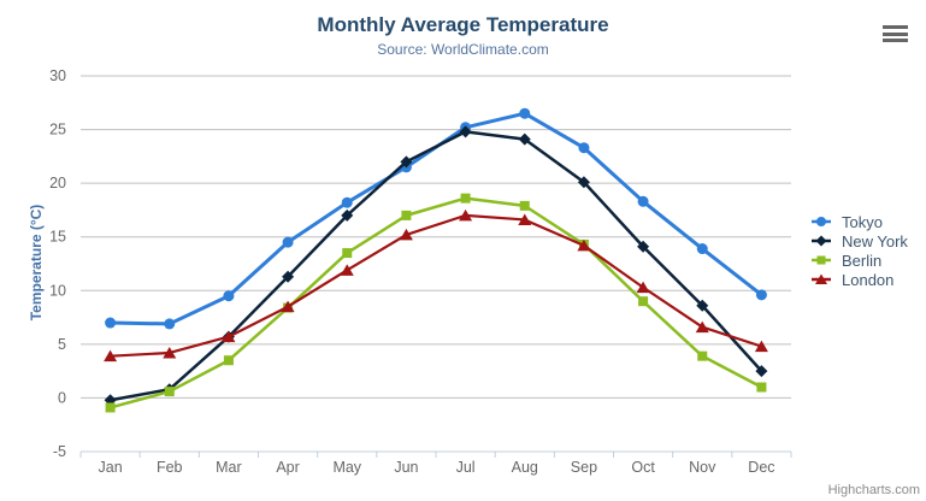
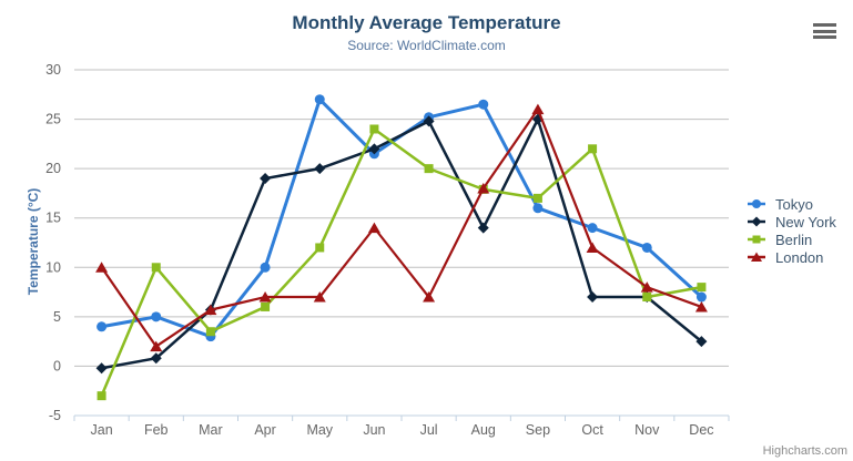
Tokyo/Jan: 7 -> 4
Berlin/Jan: -1 -> -3
London/Jan: 4 -> 10
Tokyo/Feb: 7 -> 5
Berlin/Feb: 1 -> 10
London/Feb: 4 -> 2
Tokyo/Mar: 10 -> 3
Tokyo/Apr: 14 -> 10
New York/Apr: 11 -> 19
Berlin/Apr: 8 -> 6
London/Apr: 8 -> 7
Tokyo/May: 18 -> 27
New York/May: 17 -> 20
Berlin/May: 14 -> 12
London/May: 12 -> 7
Berlin/Jun: 17 -> 24
London/Jun: 15 -> 14
Berlin/Jul: 19 -> 20
London/Jul: 17 -> 7
New York/Aug: 24 -> 14
London/Aug: 17 -> 18
Tokyo/Sep: 23 -> 16
New York/Sep: 20 -> 25
Berlin/Sep: 14 -> 17
London/Sep: 14 -> 26
Tokyo/Oct: 18 -> 14
New York/Oct: 14 -> 7
Berlin/Oct: 9 -> 22
London/Oct: 10 -> 12
Tokyo/Nov: 14 -> 12
New York/Nov: 9 -> 7
Berlin/Nov: 4 -> 7
London/Nov: 7 -> 8
Tokyo/Dec: 10 -> 7
Berlin/Dec: 1 -> 8
London/Dec: 5 -> 6
